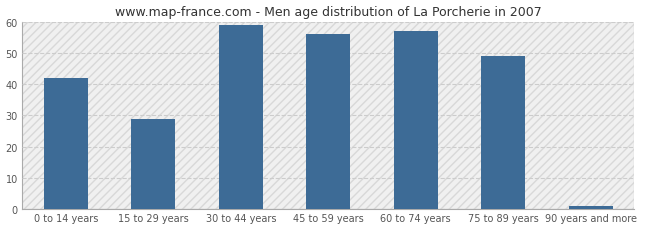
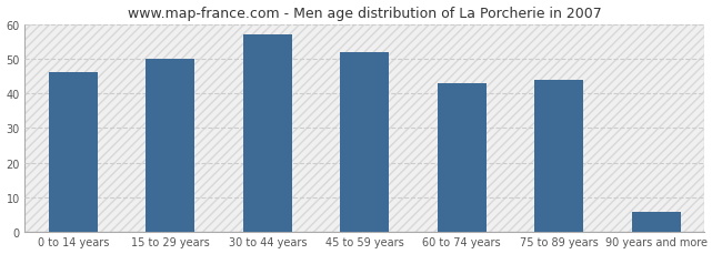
0 to 14 years: 42 -> 46
15 to 29 years: 29 -> 50
30 to 44 years: 59 -> 57
45 to 59 years: 56 -> 52
60 to 74 years: 57 -> 43
75 to 89 years: 49 -> 44
90 years and more: 1 -> 6
